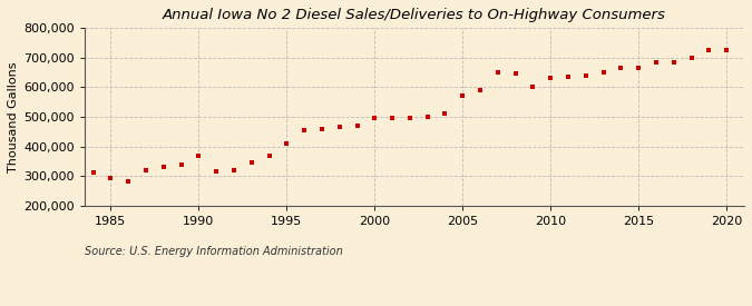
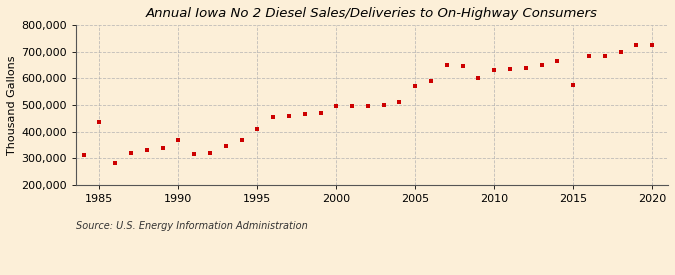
1985: 293,000 -> 435,000
2015: 665,000 -> 575,000
